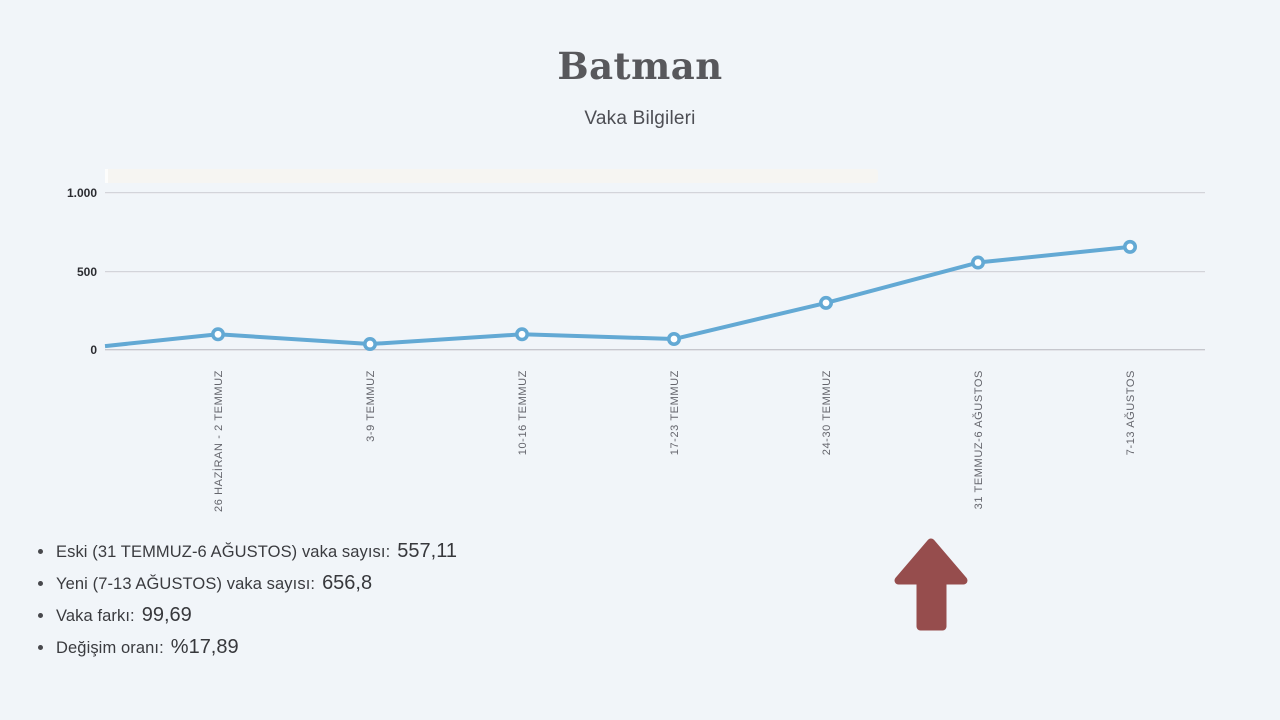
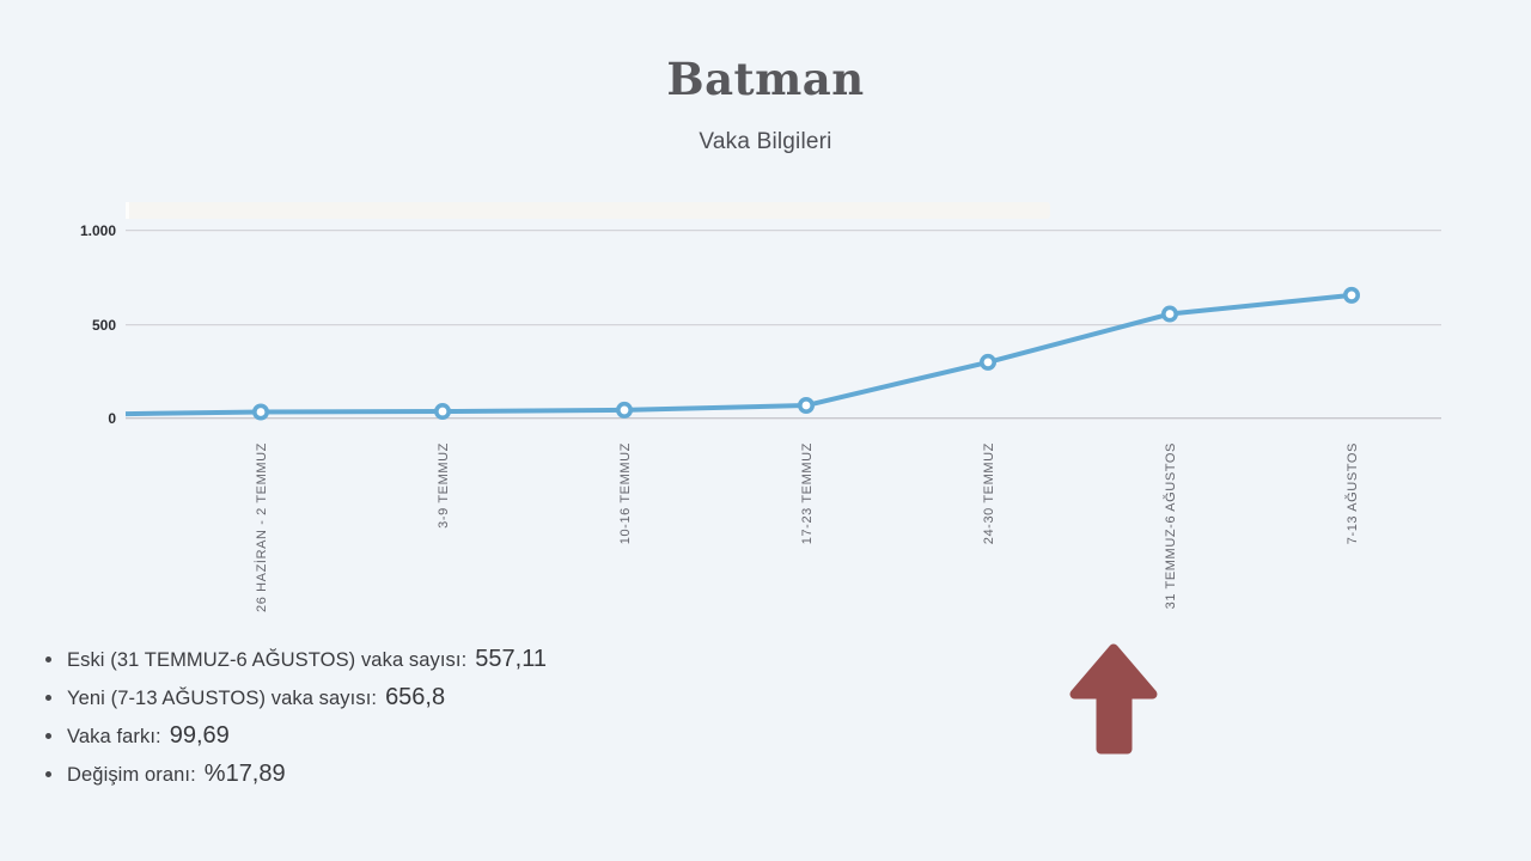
26 HAZİRAN - 2 TEMMUZ: 100 -> 40
10-16 TEMMUZ: 100 -> 40
